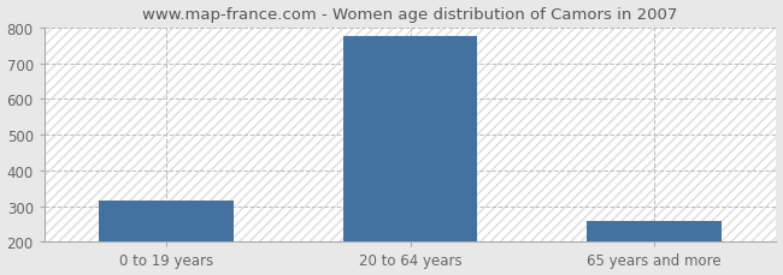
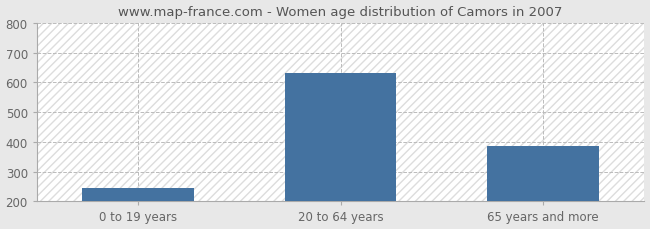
0 to 19 years: 315 -> 245
20 to 64 years: 775 -> 630
65 years and more: 258 -> 385
